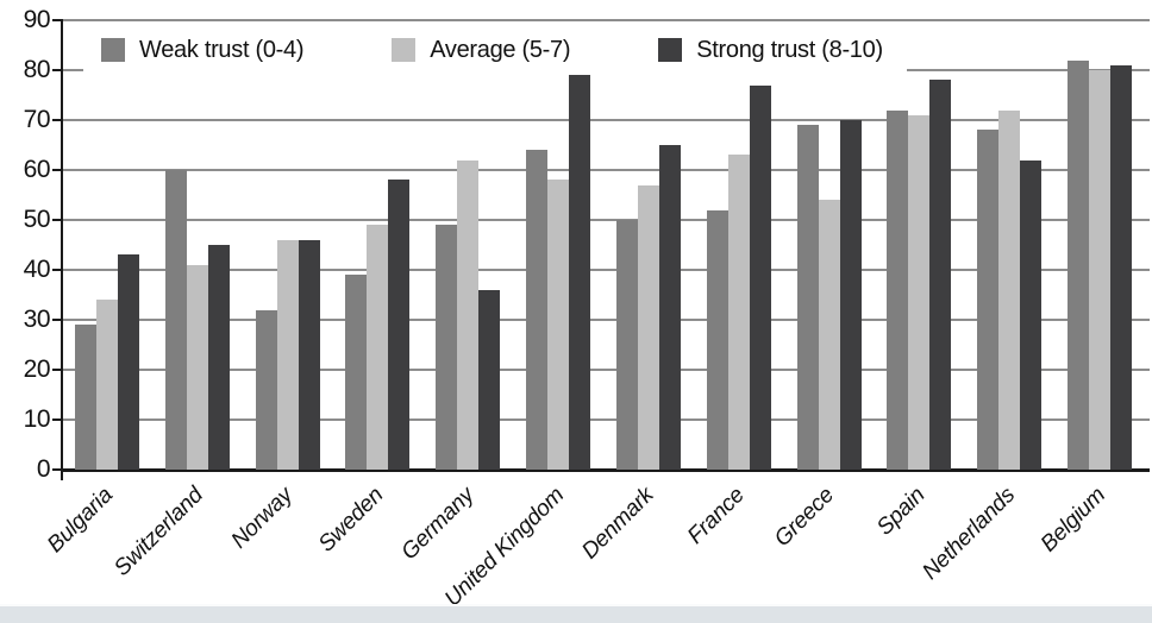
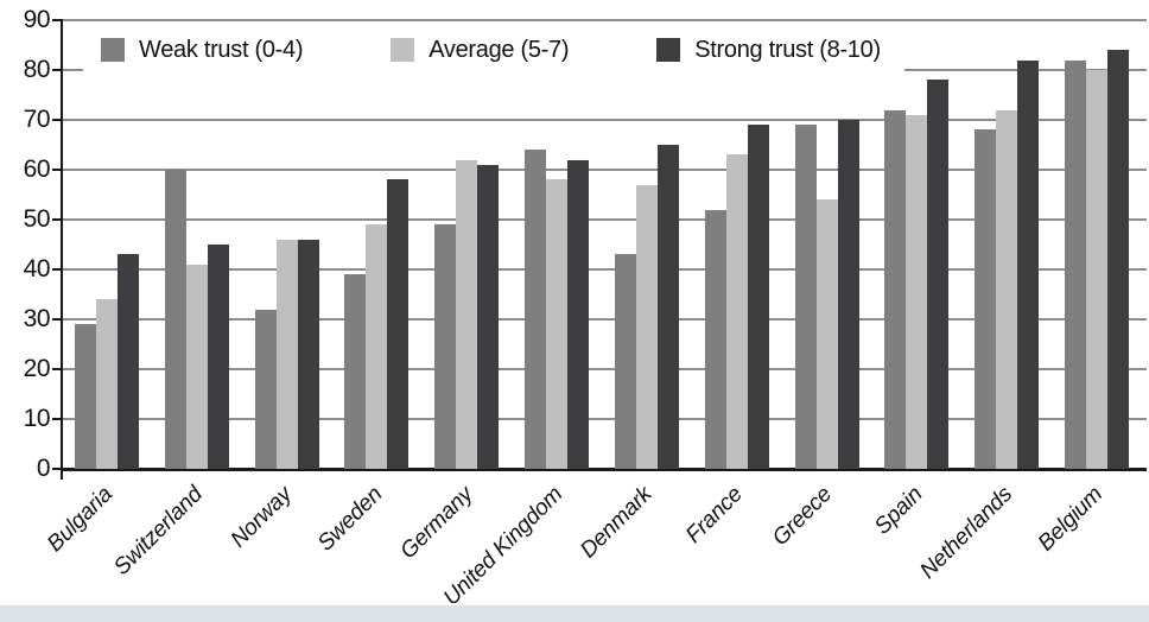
Strong trust (8-10)/Germany: 36 -> 61
Strong trust (8-10)/United Kingdom: 79 -> 62
Weak trust (0-4)/Denmark: 50 -> 43
Strong trust (8-10)/France: 77 -> 69
Strong trust (8-10)/Netherlands: 62 -> 82
Strong trust (8-10)/Belgium: 81 -> 84
